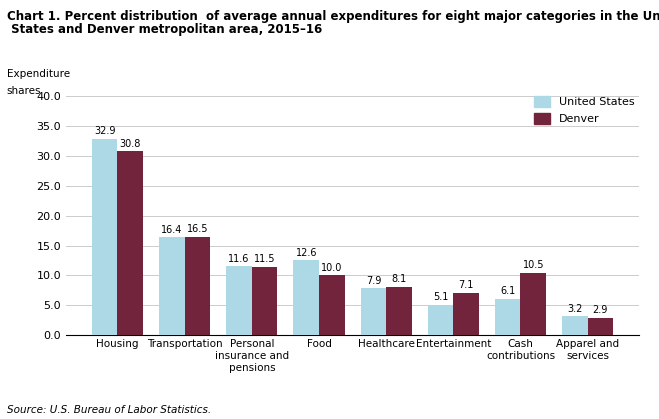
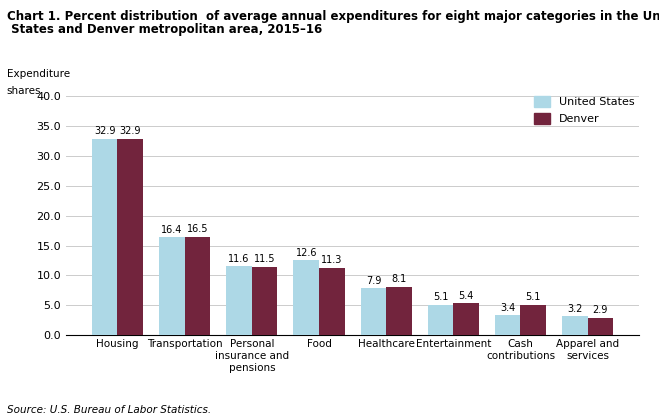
Denver/Housing: 30.8 -> 32.9
Denver/Food: 10.0 -> 11.3
Denver/Entertainment: 7.1 -> 5.4
United States/Cash contributions: 6.1 -> 3.4
Denver/Cash contributions: 10.5 -> 5.1
